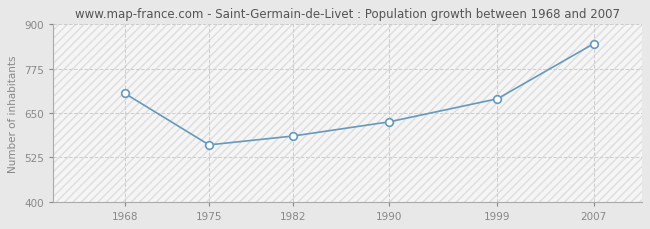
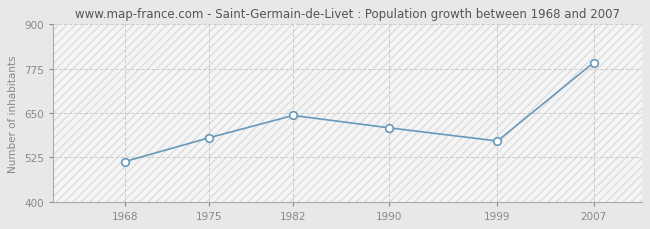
1968: 705 -> 513
1975: 560 -> 580
1982: 585 -> 643
1990: 625 -> 608
1999: 690 -> 571
2007: 845 -> 792
